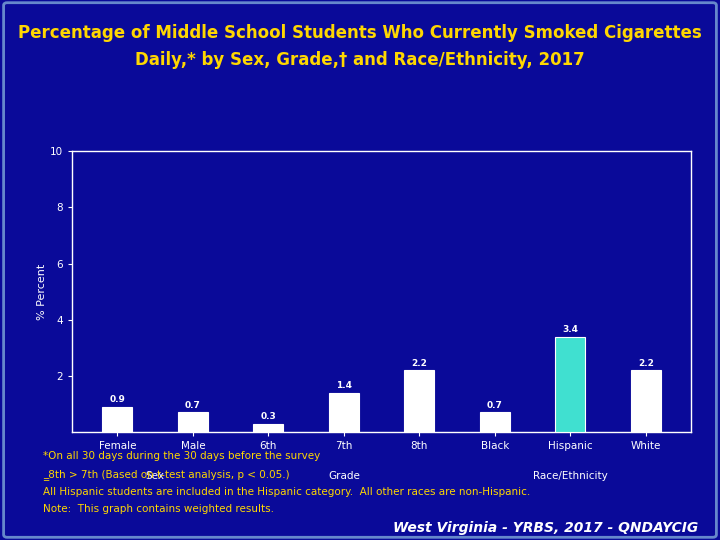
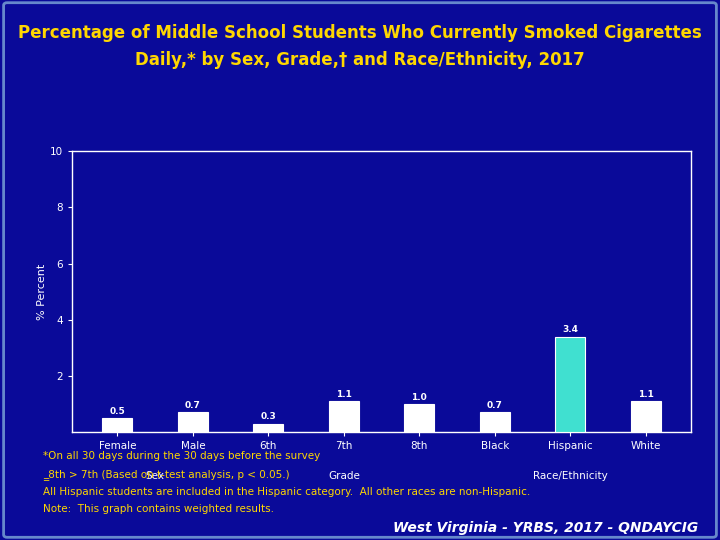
Female: 0.9 -> 0.5
7th: 1.4 -> 1.1
8th: 2.2 -> 1.0
White: 2.2 -> 1.1
